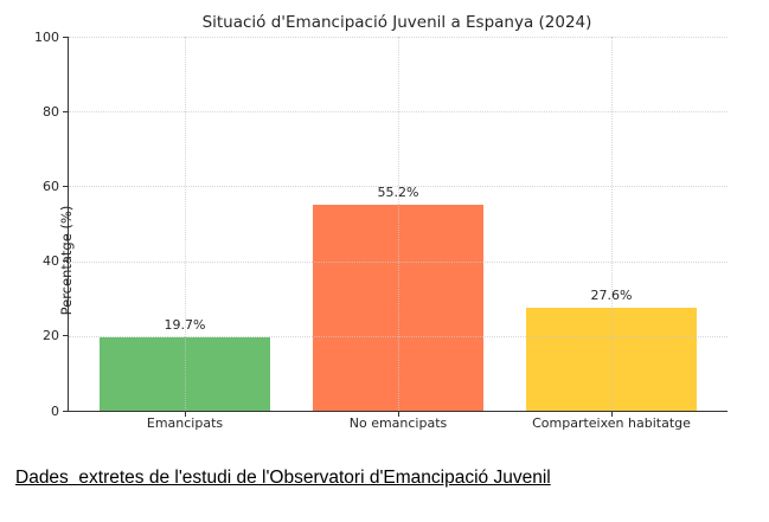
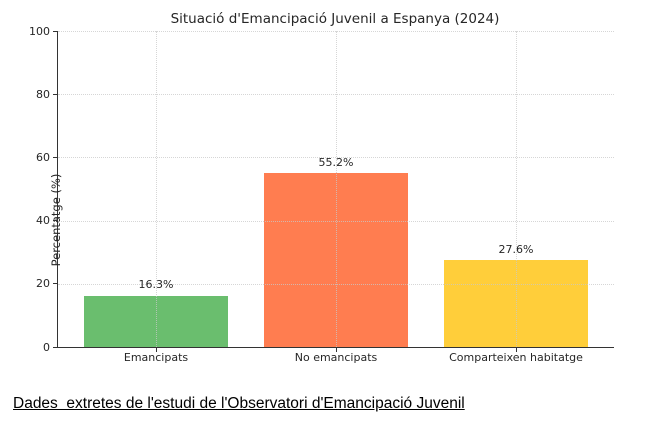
Emancipats: 19.7% -> 16.3%
